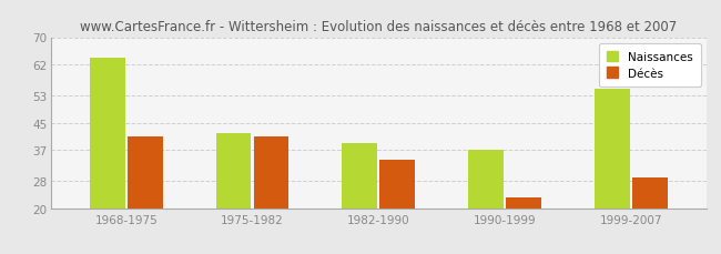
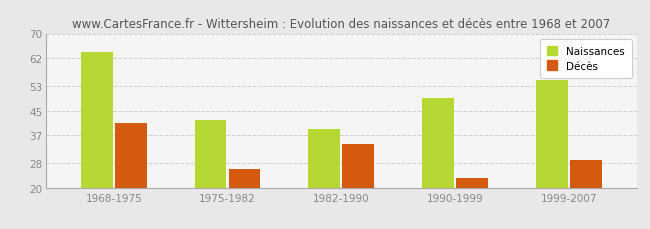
Décès/1975-1982: 41 -> 26
Naissances/1990-1999: 37 -> 49
